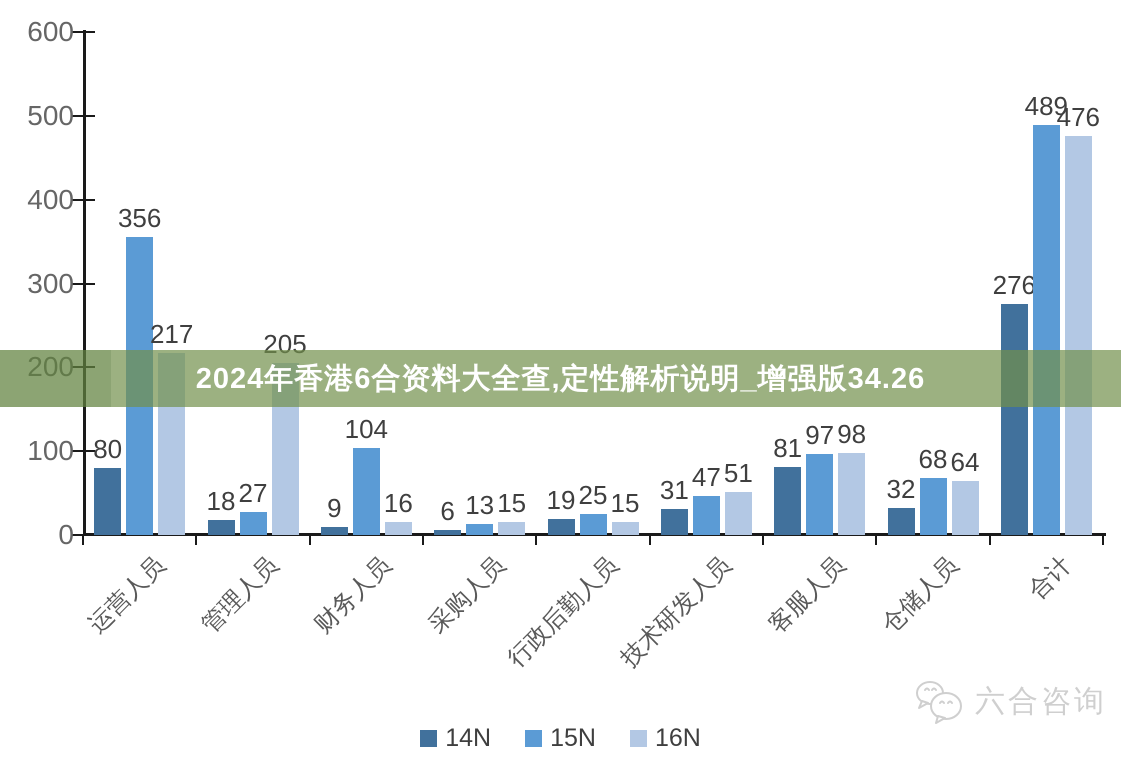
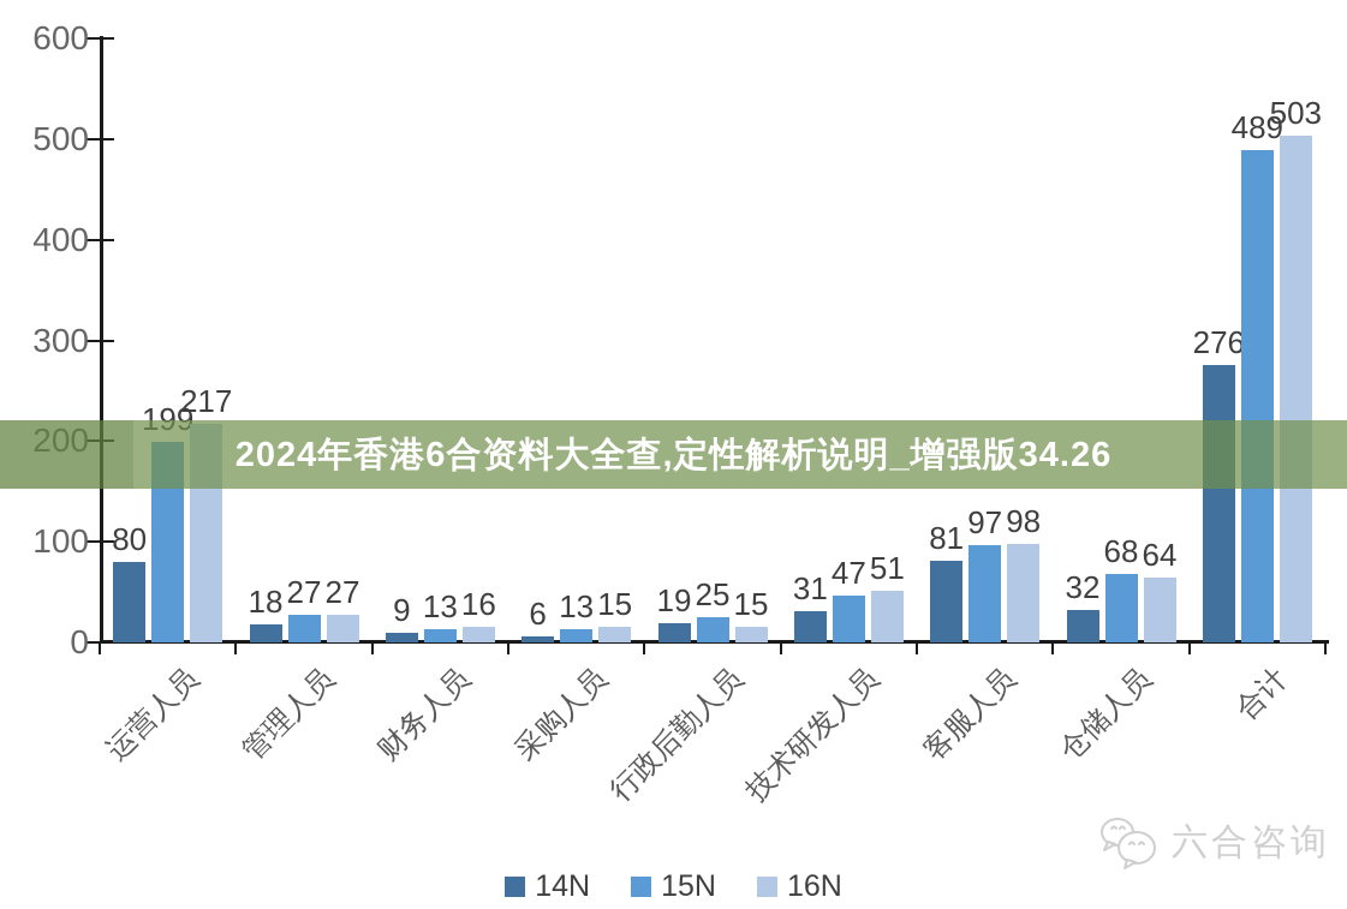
15N/运营人员: 356 -> 199
16N/管理人员: 205 -> 27
15N/财务人员: 104 -> 13
16N/合计: 476 -> 503
